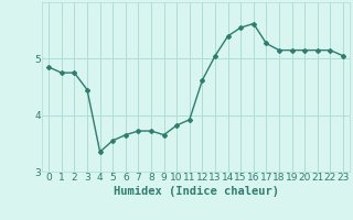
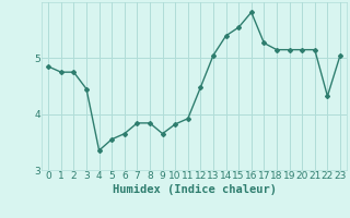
7: 3.72 -> 3.84
8: 3.72 -> 3.84
12: 4.62 -> 4.48
16: 5.62 -> 5.82
22: 5.15 -> 4.32
